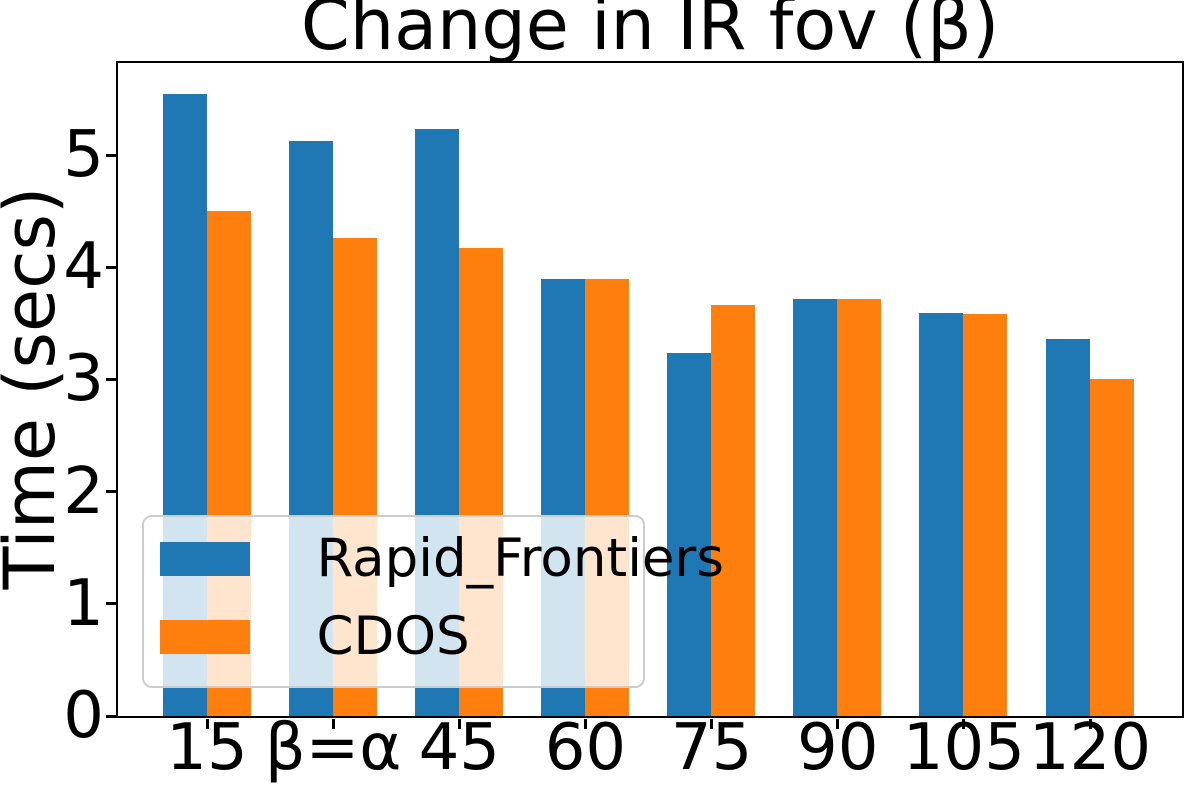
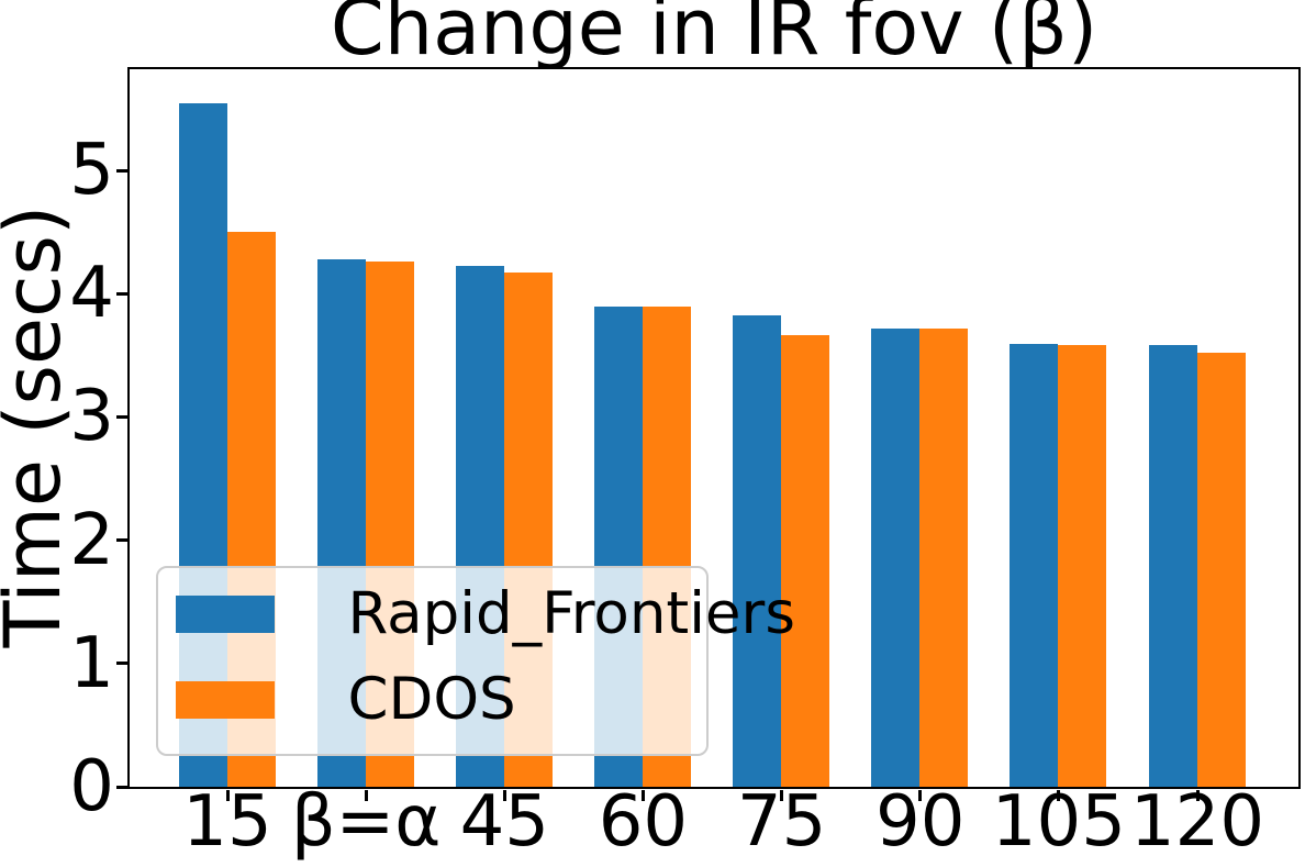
Rapid_Frontiers/β=α: 5.12 -> 4.27
Rapid_Frontiers/45: 5.23 -> 4.22
Rapid_Frontiers/75: 3.23 -> 3.82
Rapid_Frontiers/120: 3.36 -> 3.58
CDOS/120: 3.00 -> 3.52
